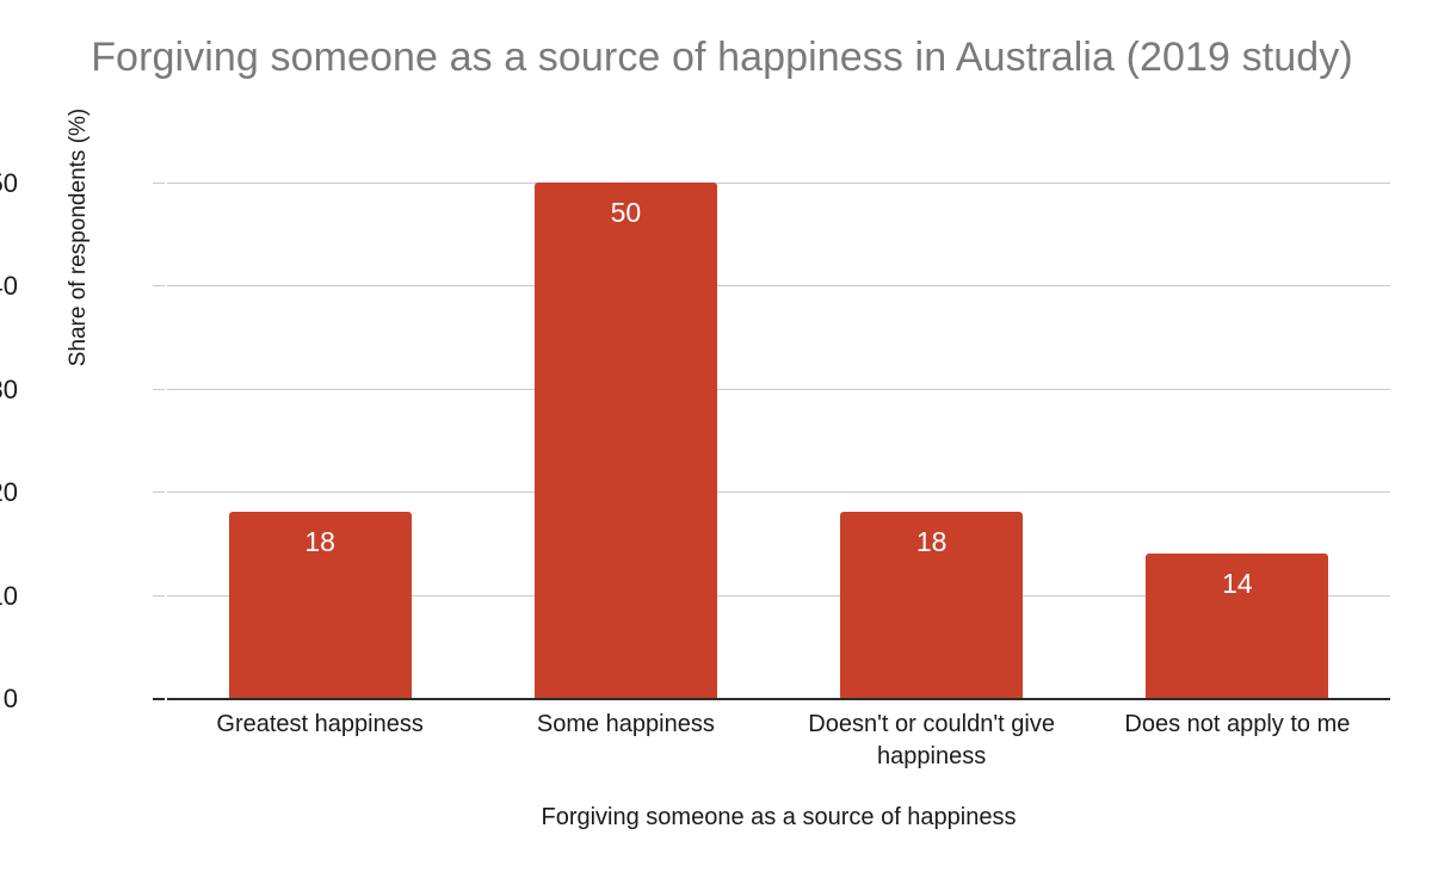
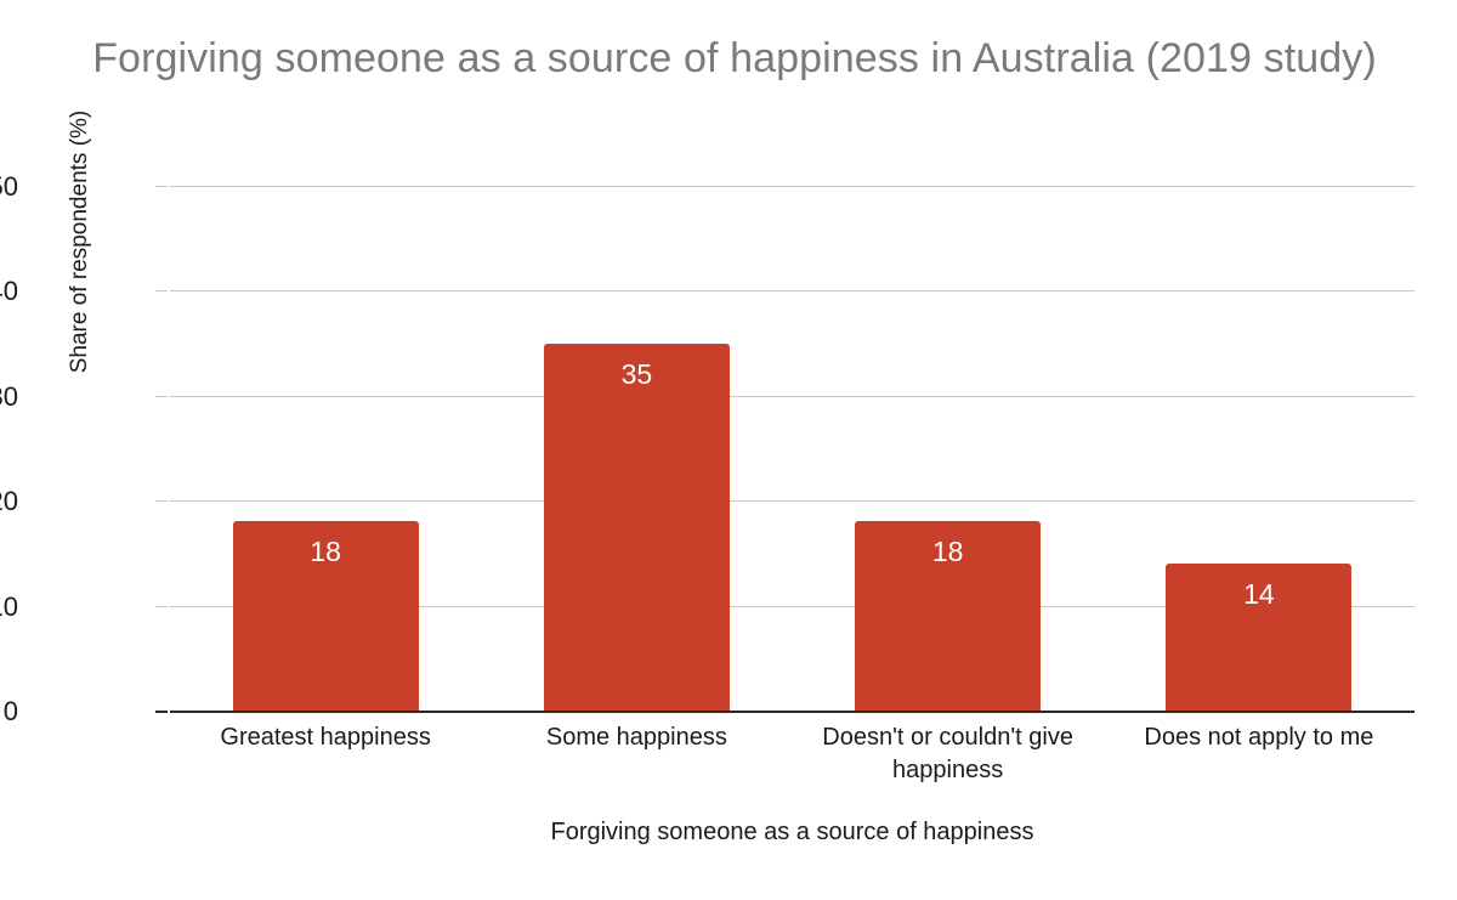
Some happiness: 50 -> 35
